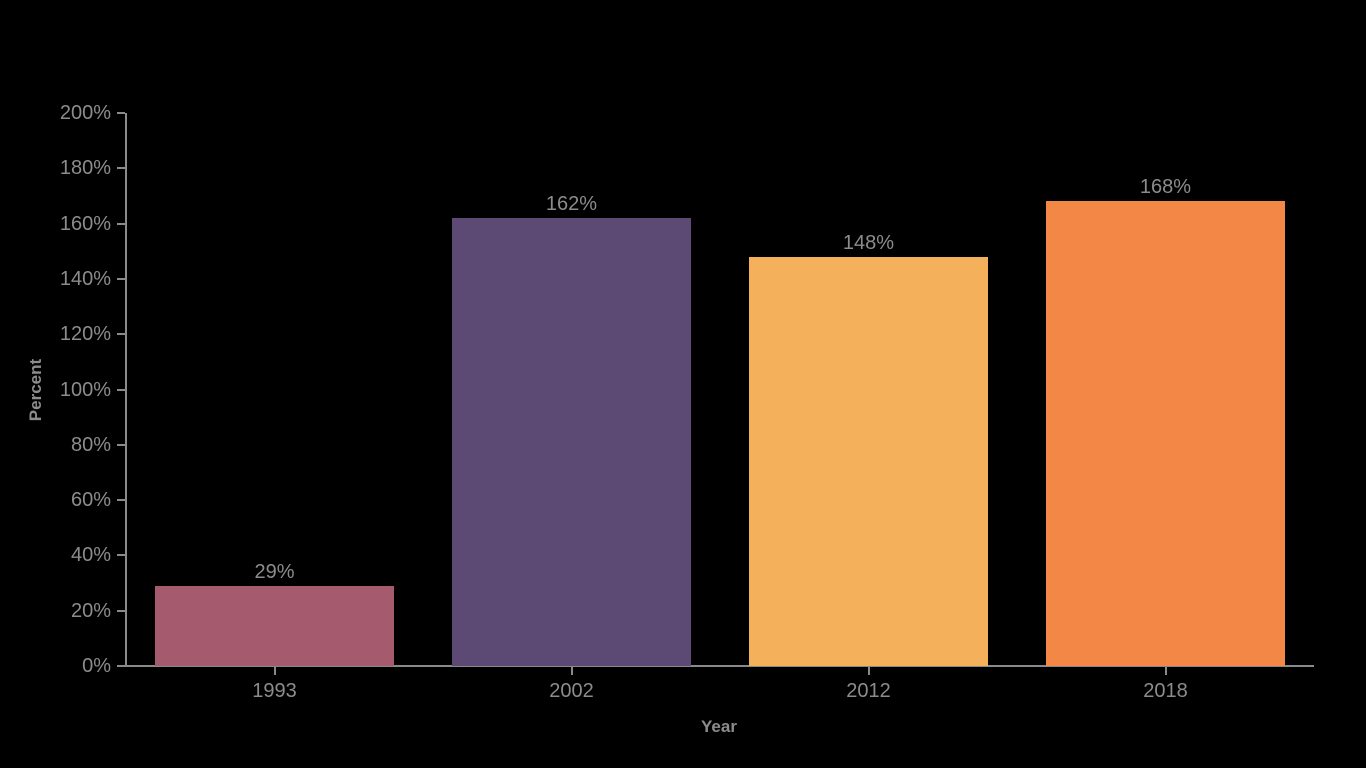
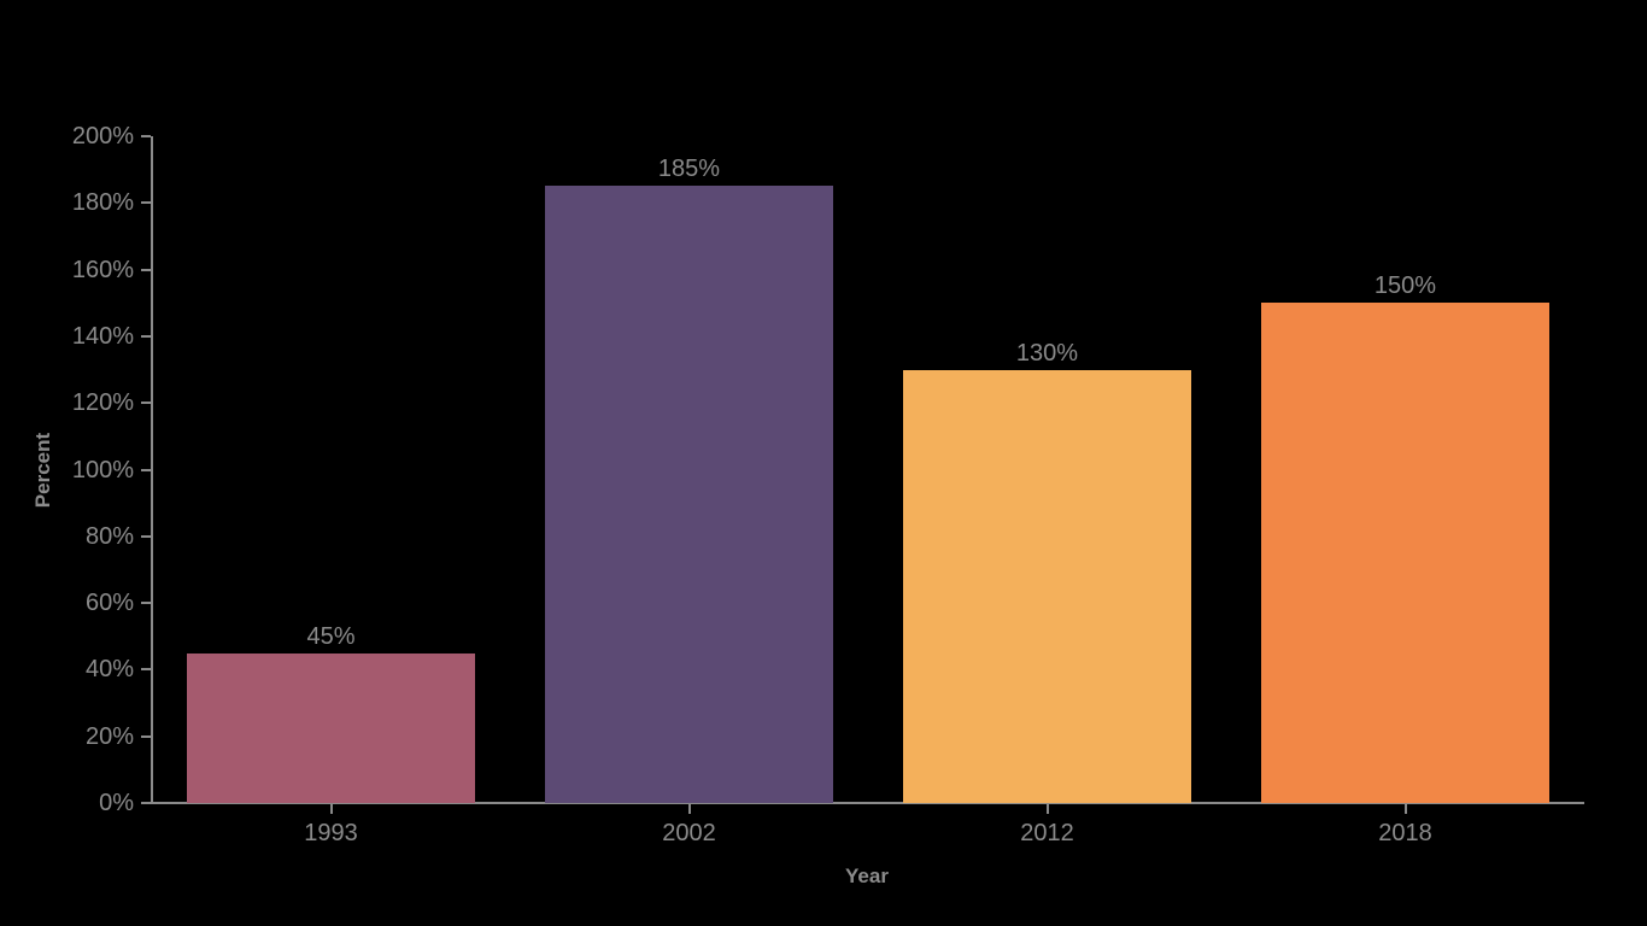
1993: 29% -> 45%
2002: 162% -> 185%
2012: 148% -> 130%
2018: 168% -> 150%
